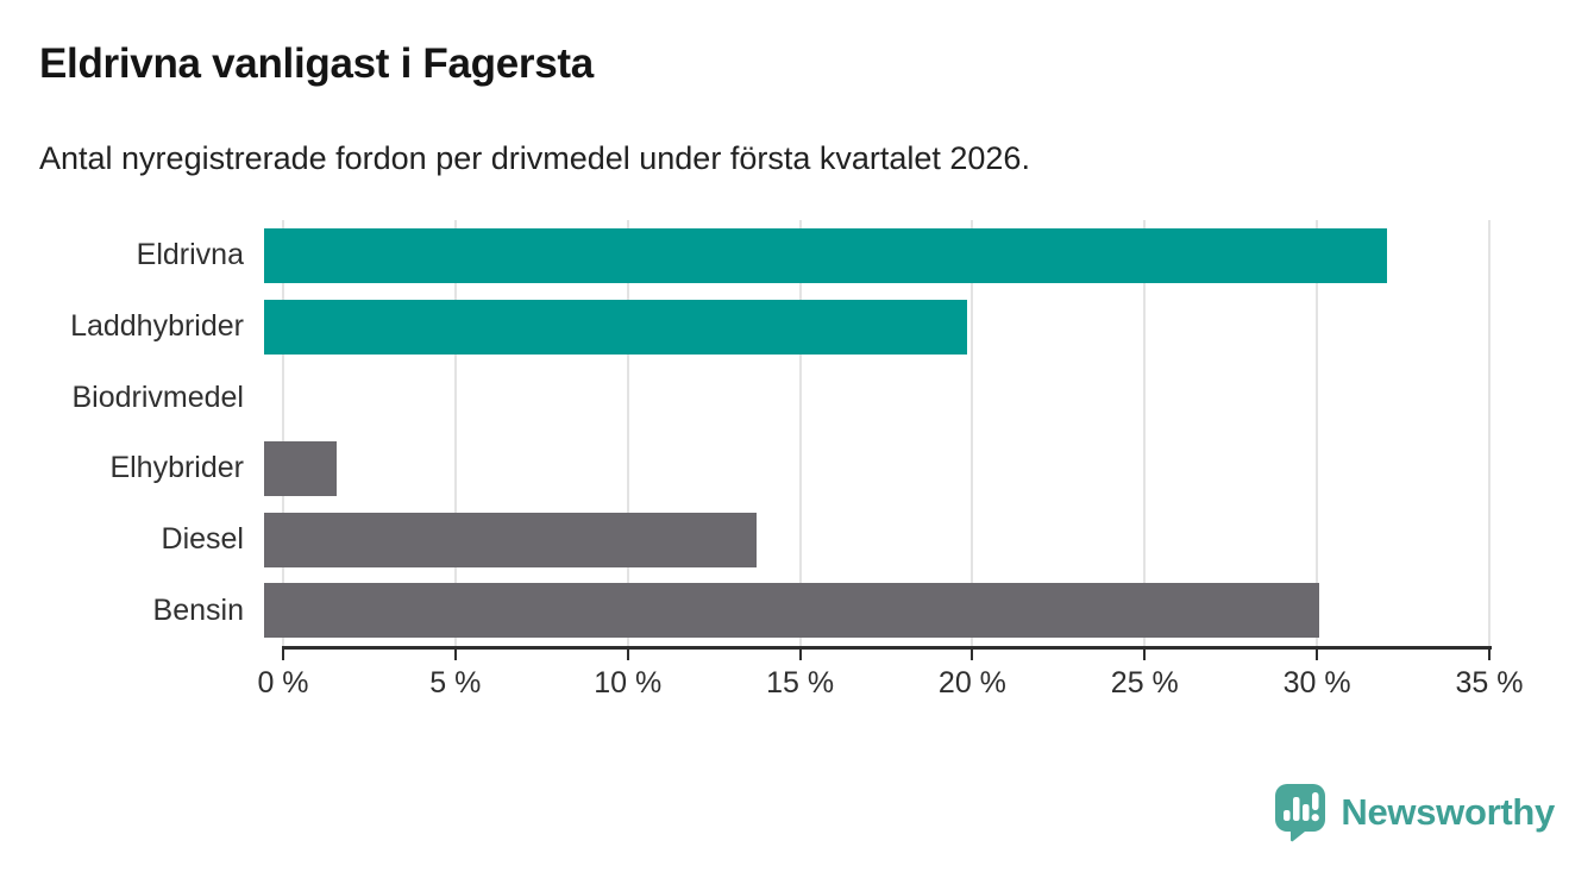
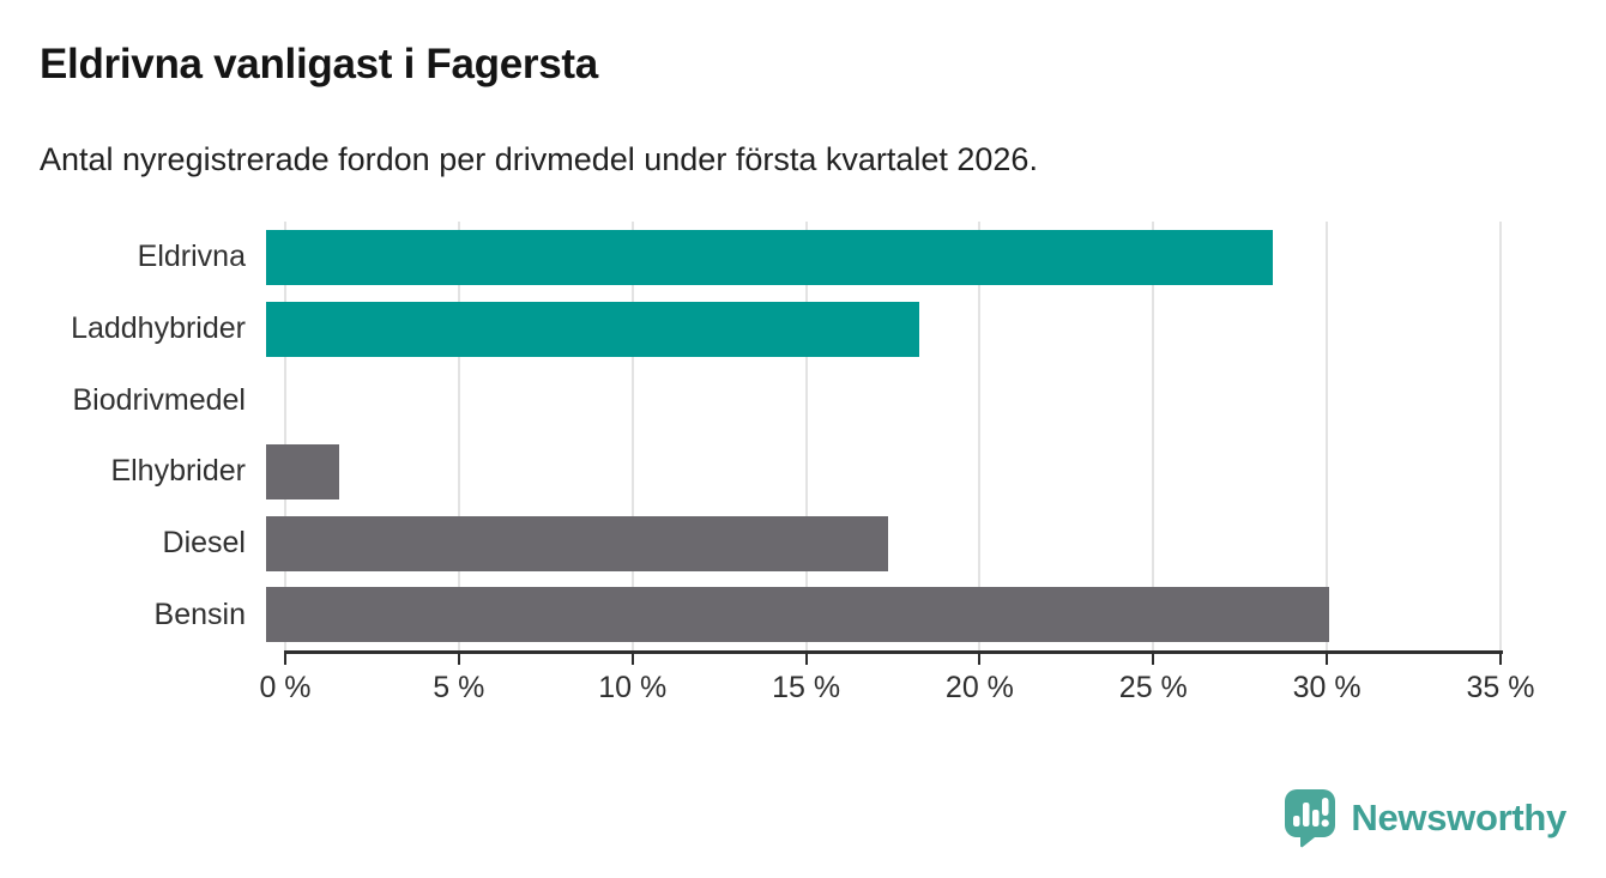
Eldrivna: 32.6% -> 29.0%
Laddhybrider: 20.4% -> 18.8%
Diesel: 14.3% -> 17.9%
